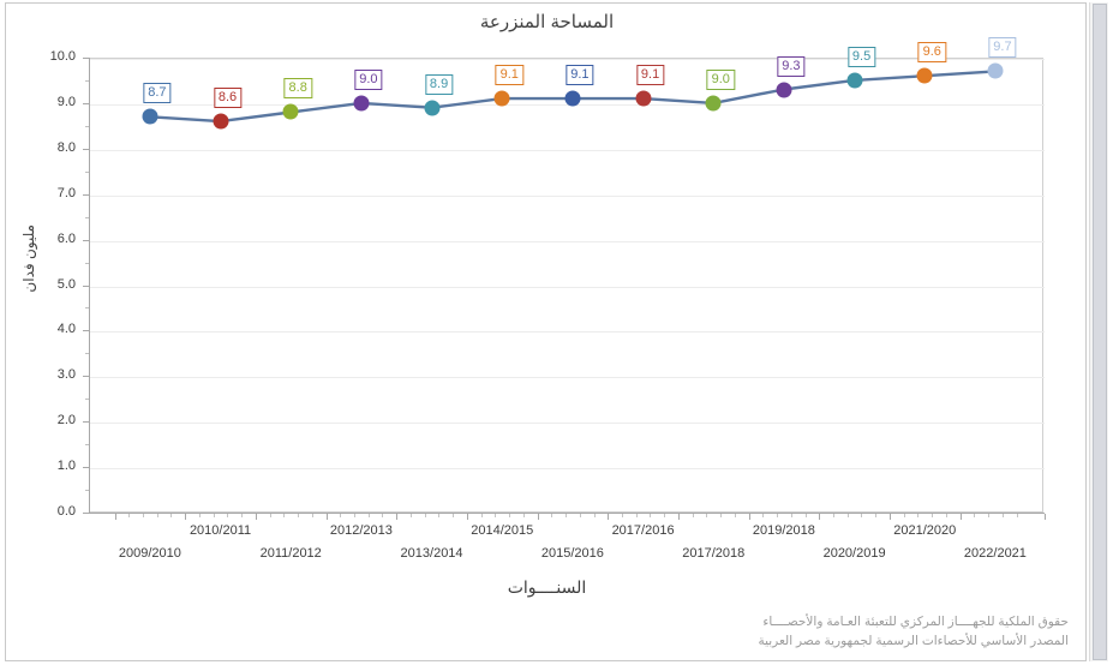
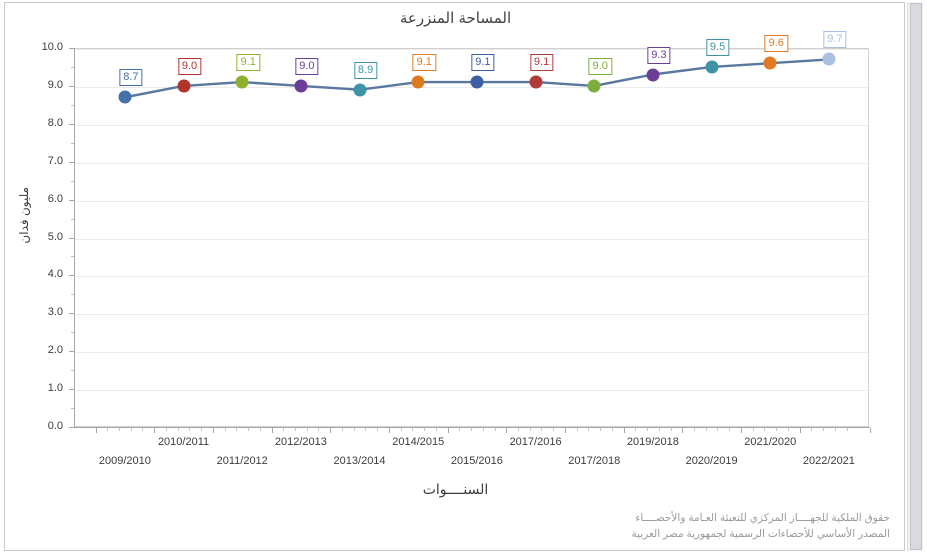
2010/2011: 8.6 -> 9.0
2011/2012: 8.8 -> 9.1
